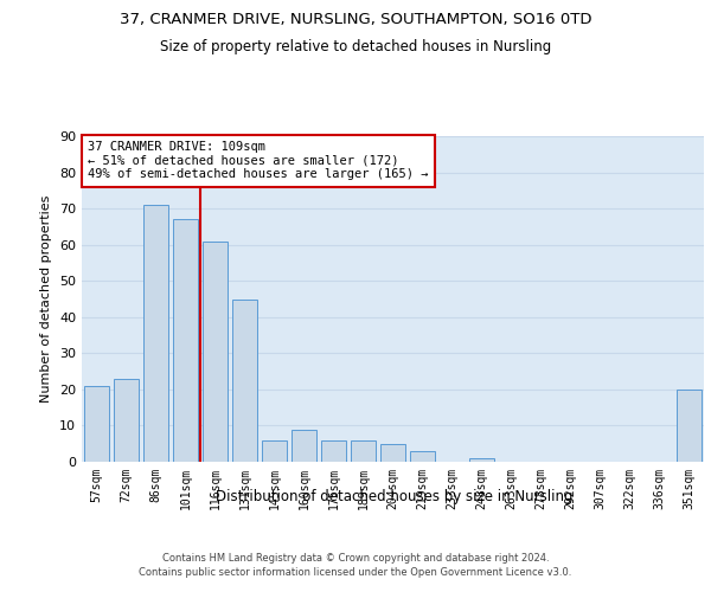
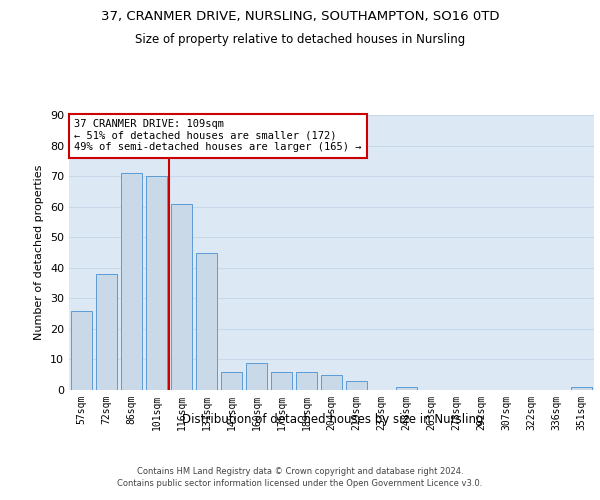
57sqm: 21 -> 26
72sqm: 23 -> 38
101sqm: 67 -> 70
351sqm: 20 -> 1
